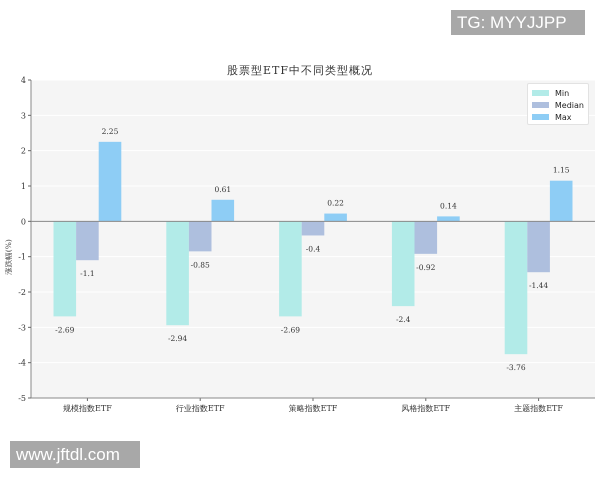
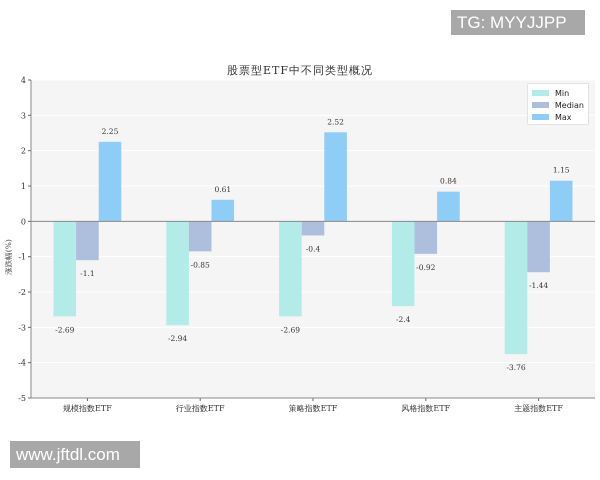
Max/策略指数ETF: 0.22 -> 2.52
Max/风格指数ETF: 0.14 -> 0.84
